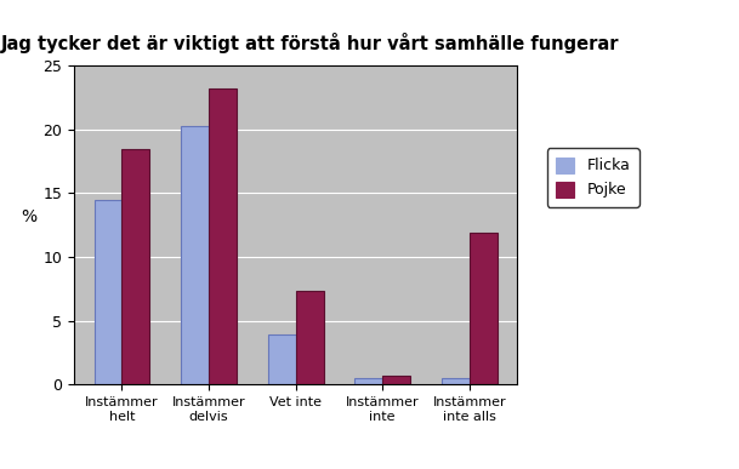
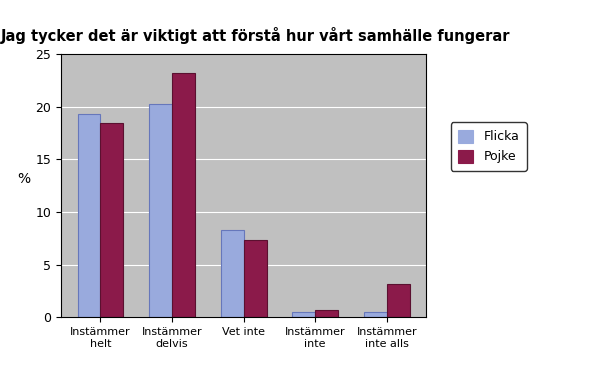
Flicka/Instämmer helt: 14.5 -> 19.3
Flicka/Vet inte: 3.9 -> 8.3
Pojke/Instämmer inte alls: 11.9 -> 3.2
